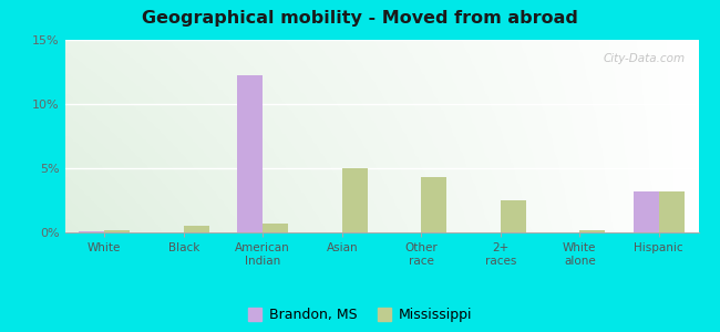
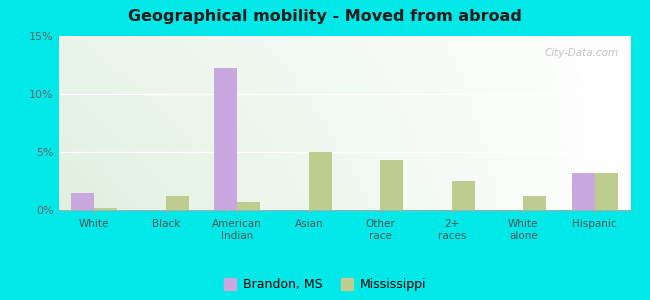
Brandon, MS/White: 0.1% -> 1.5%
Mississippi/Black: 0.5% -> 1.2%
Mississippi/White alone: 0.2% -> 1.2%
